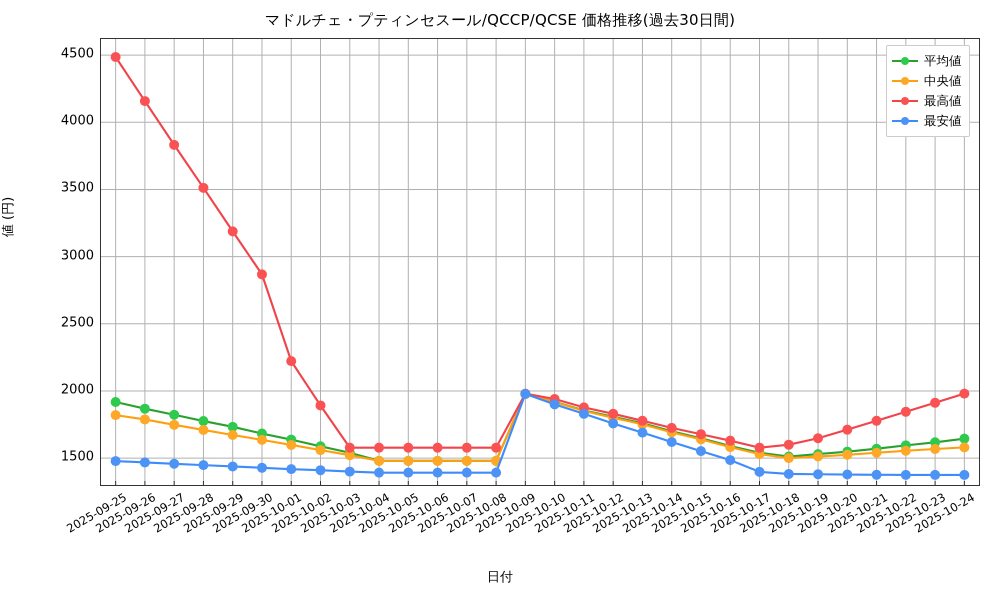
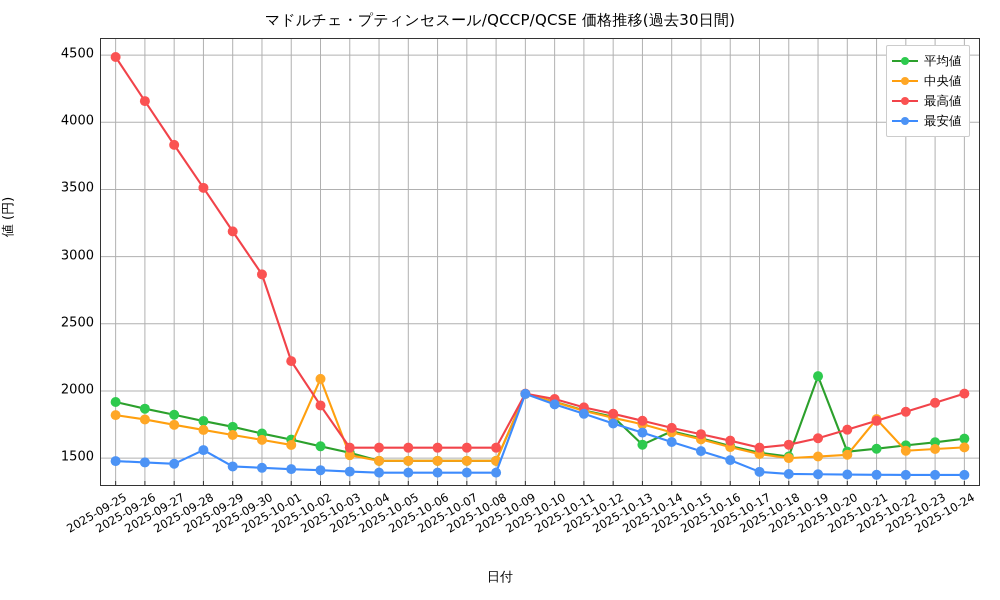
最安値/2025-09-28: 1450 -> 1560
中央値/2025-10-02: 1560 -> 2090
平均値/2025-10-13: 1760 -> 1600
平均値/2025-10-19: 1530 -> 2110
中央値/2025-10-21: 1540 -> 1790
